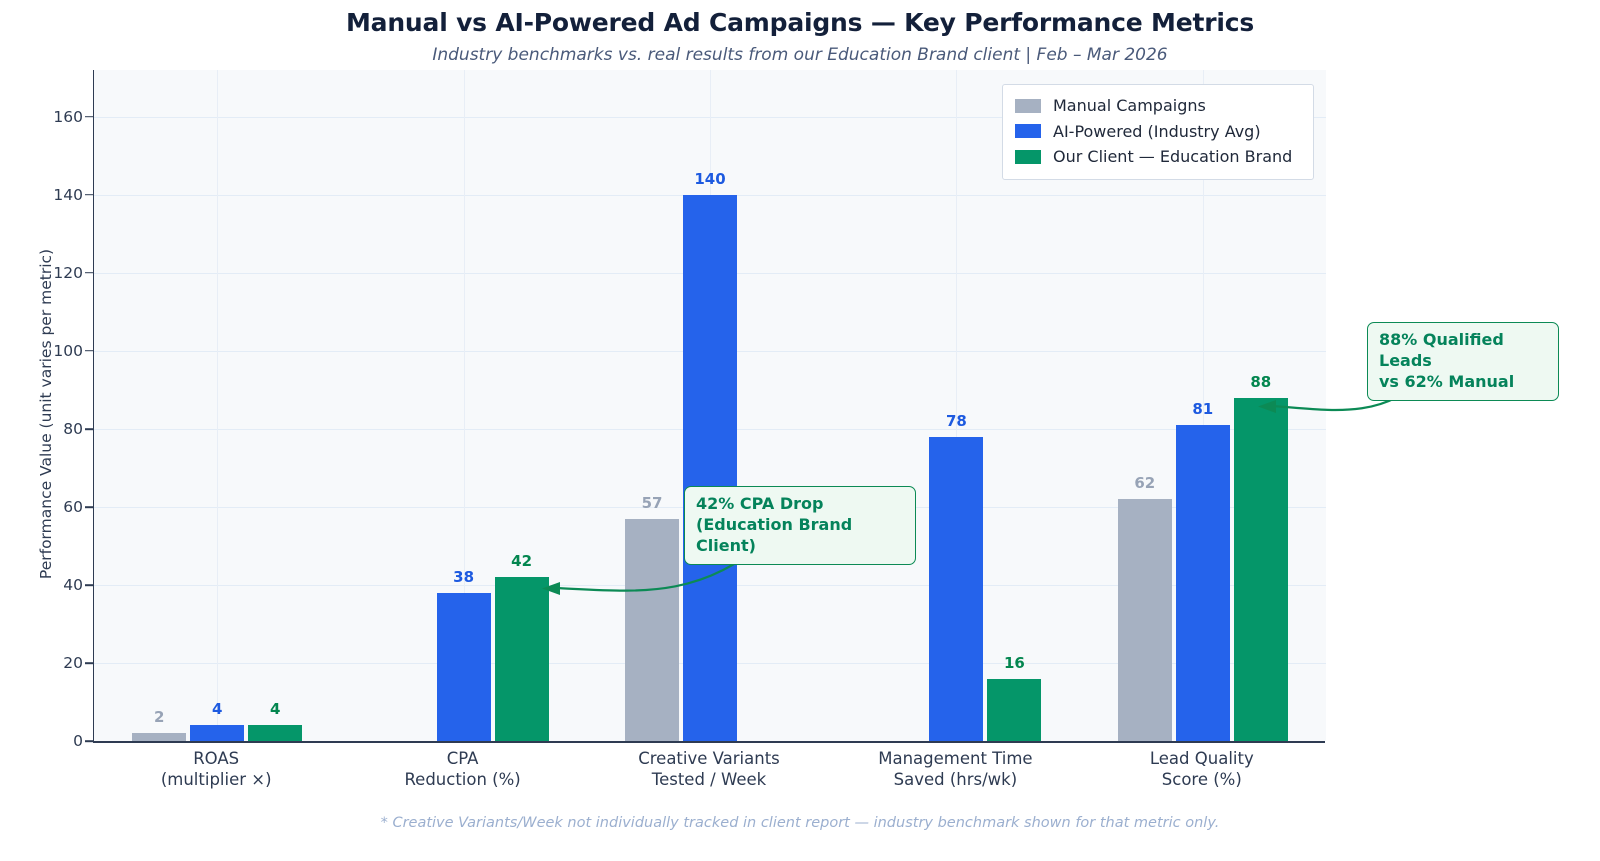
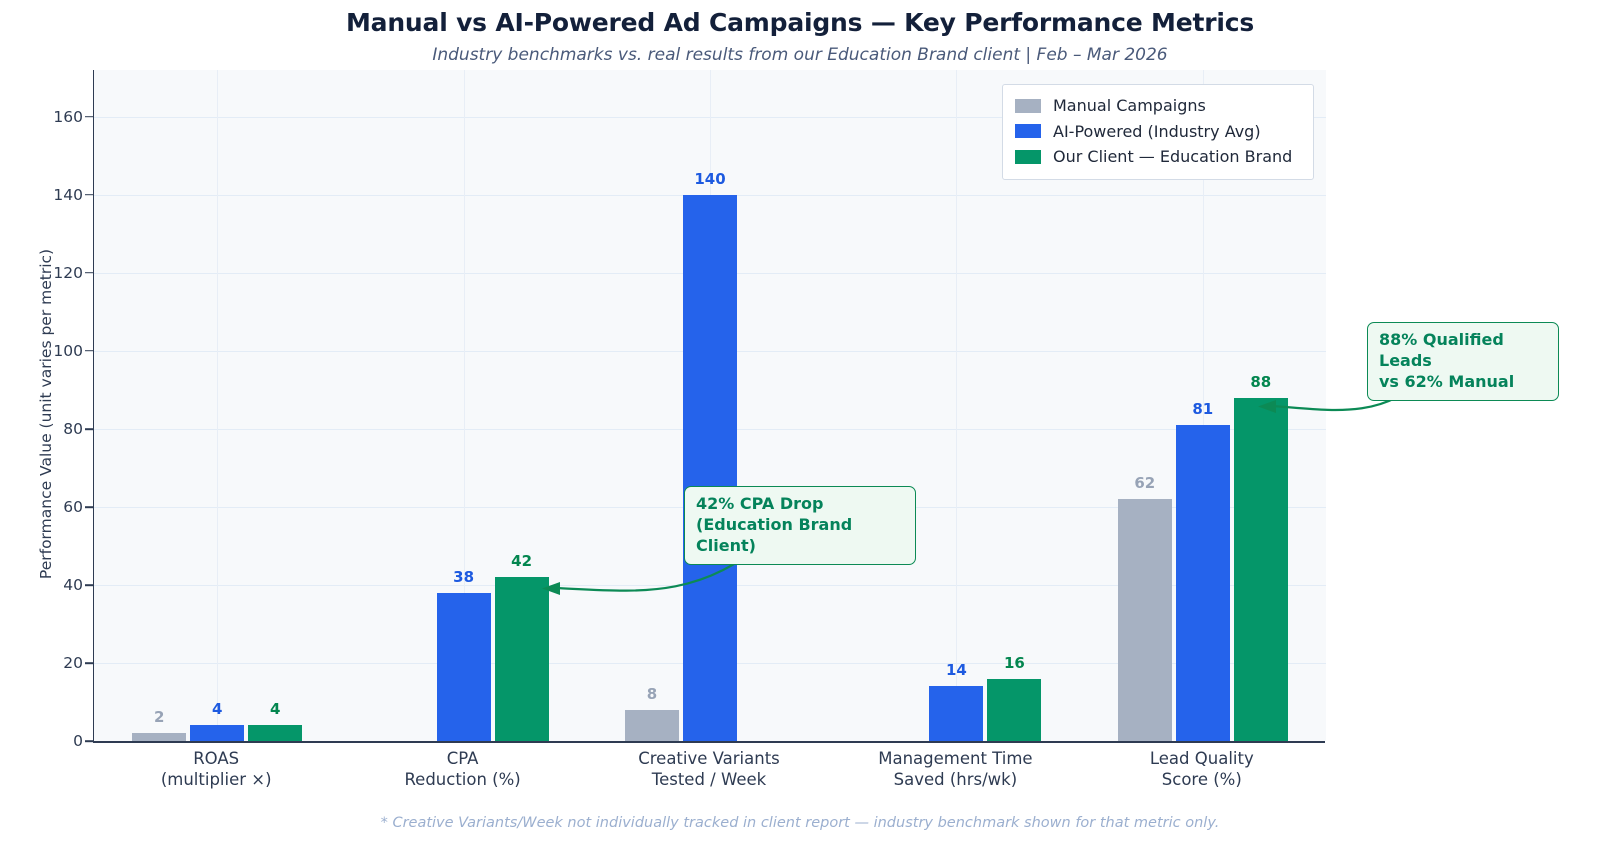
Manual Campaigns/Creative Variants Tested / Week: 57 -> 8
AI-Powered (Industry Avg)/Management Time Saved (hrs/wk): 78 -> 14
